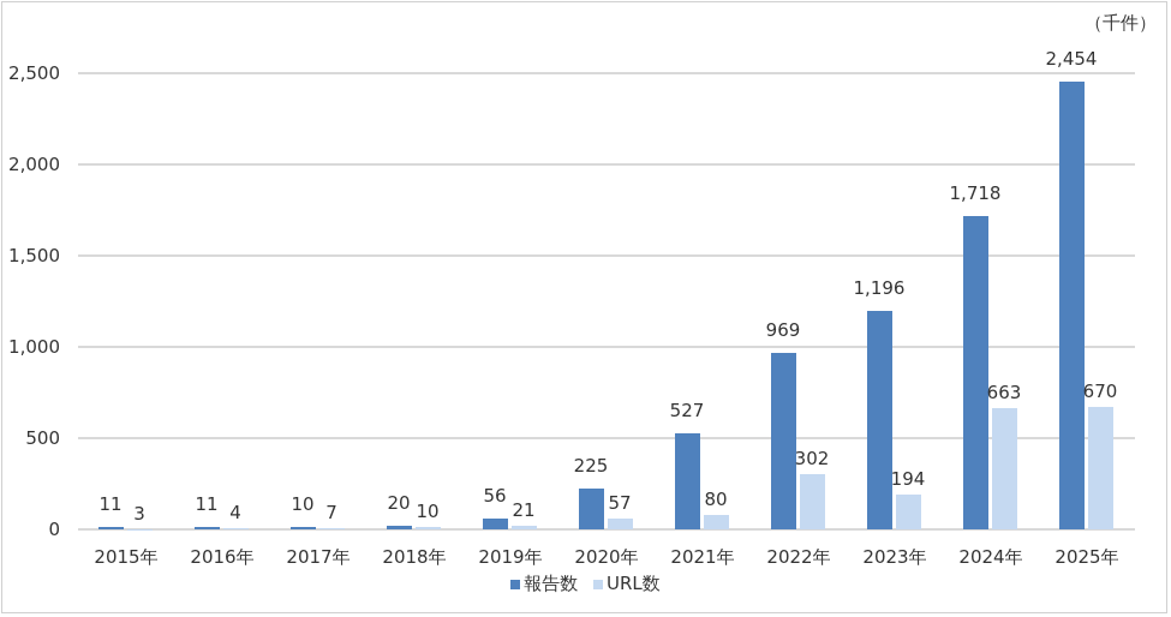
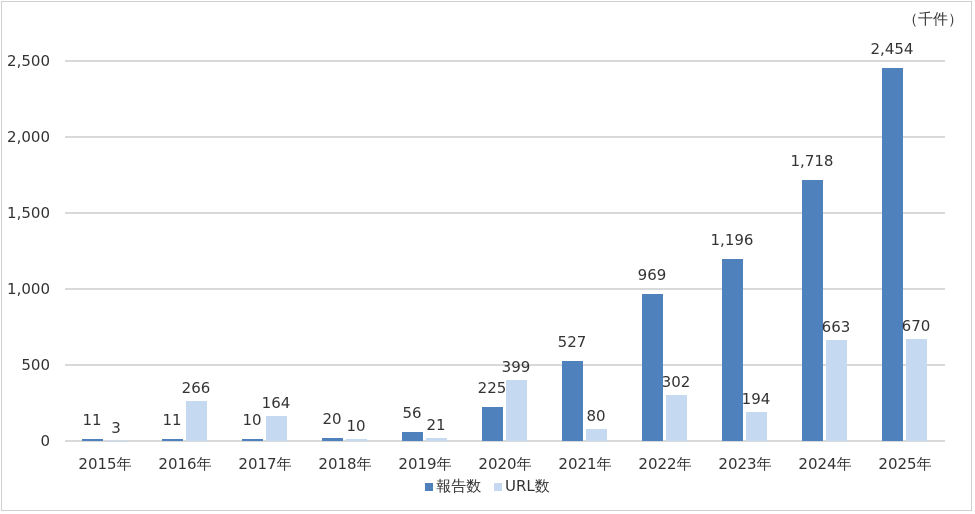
URL数/2016年: 4 -> 266
URL数/2017年: 7 -> 164
URL数/2020年: 57 -> 399
